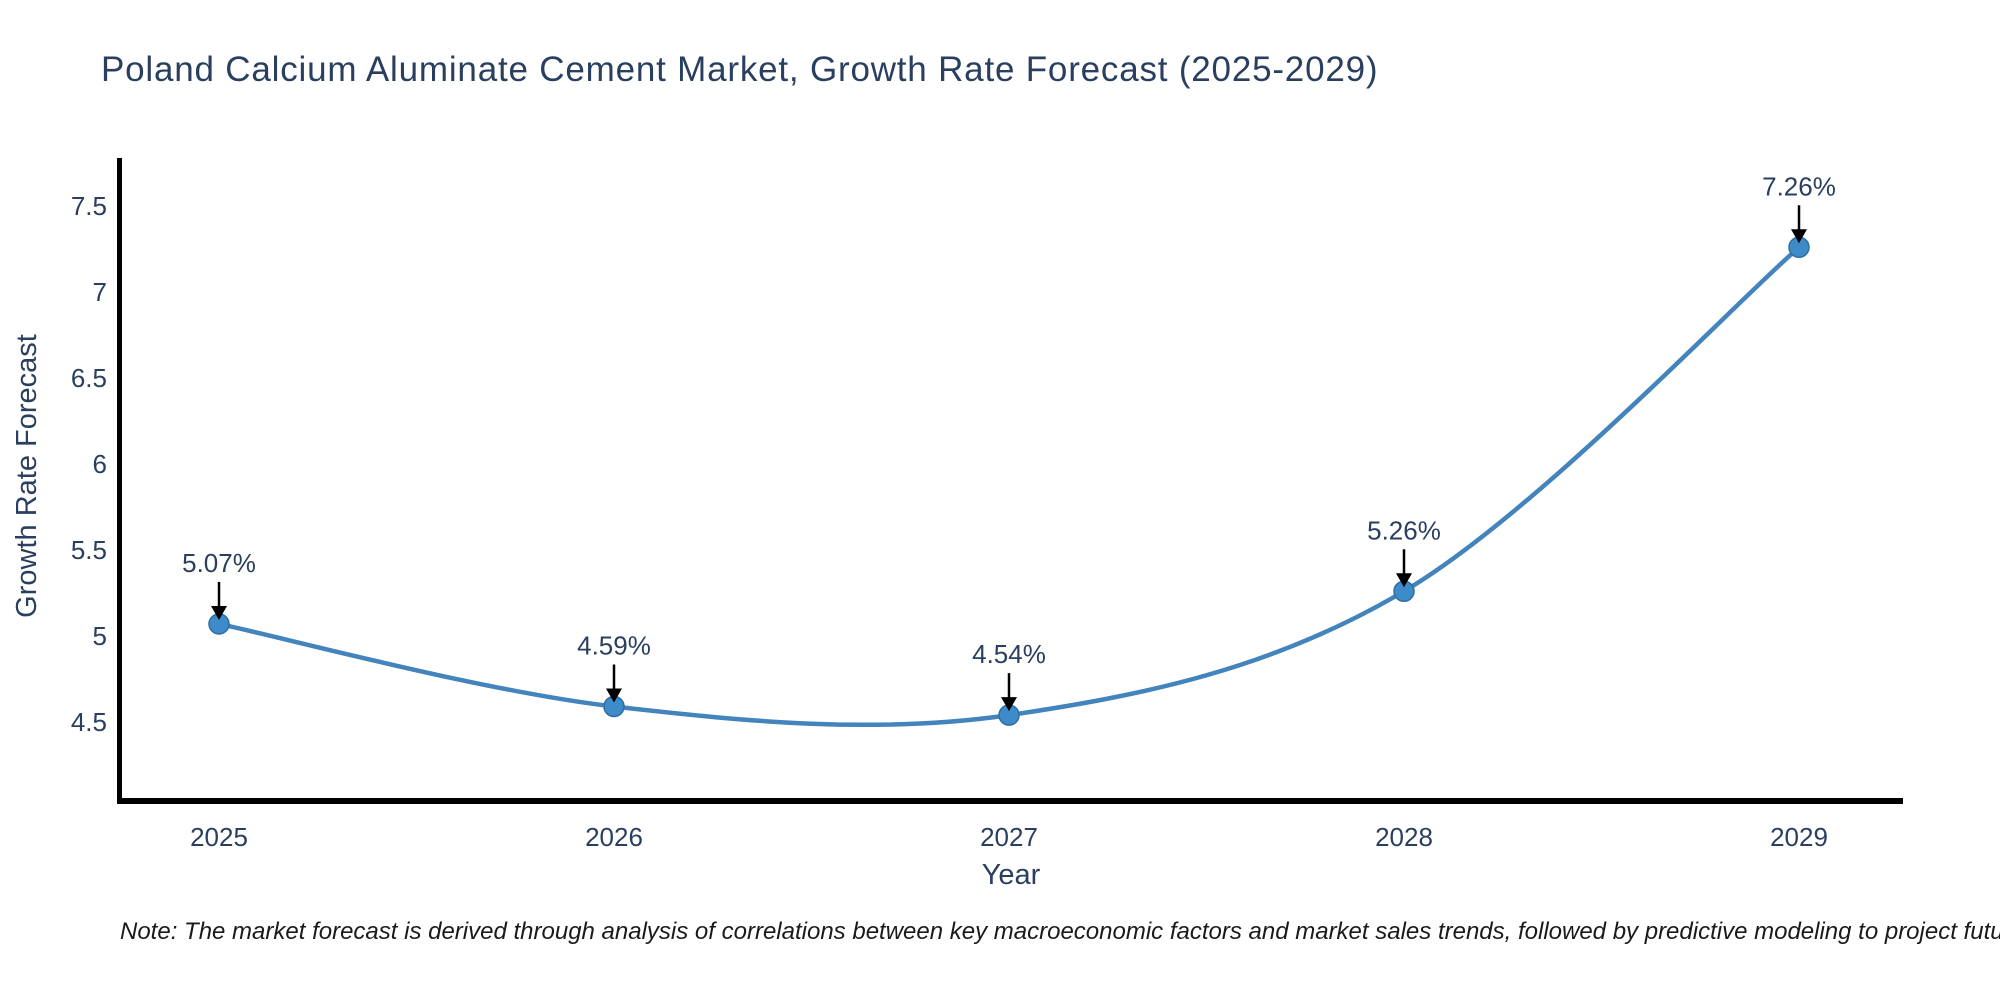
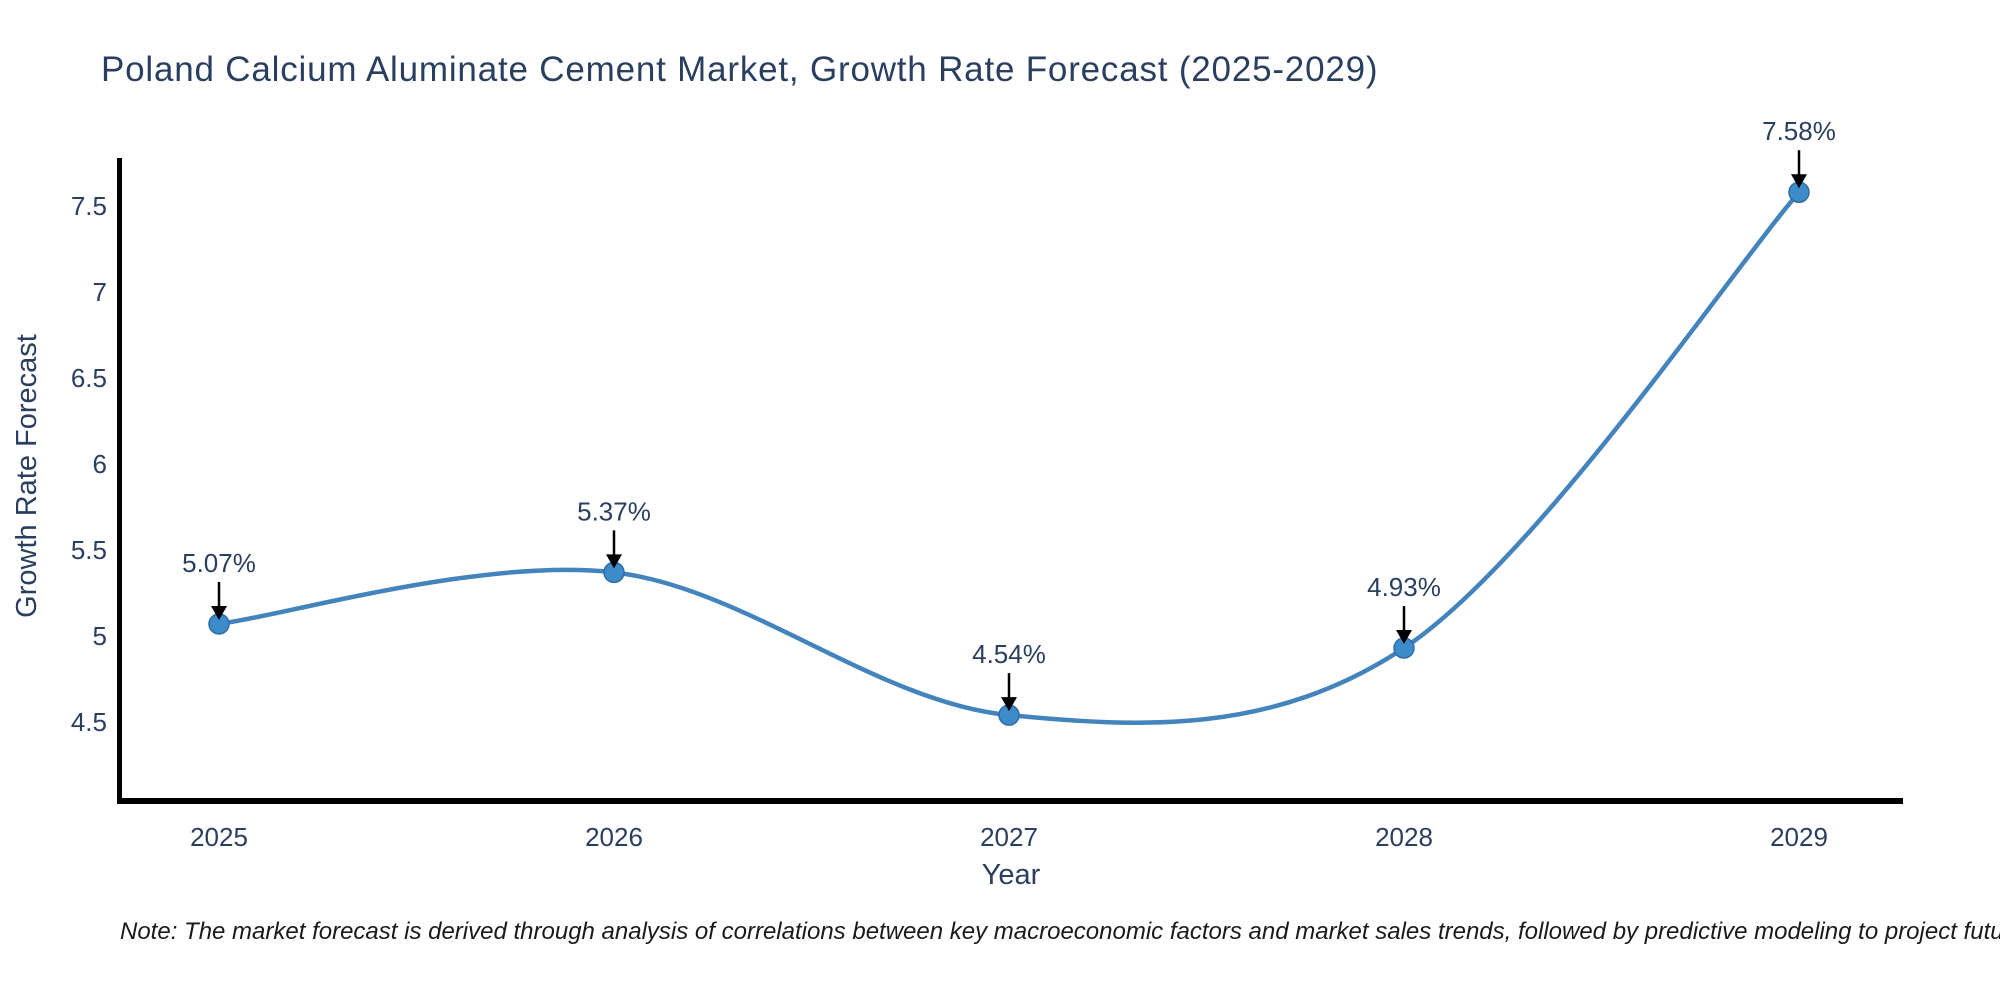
2026: 4.59% -> 5.37%
2028: 5.26% -> 4.93%
2029: 7.26% -> 7.58%
